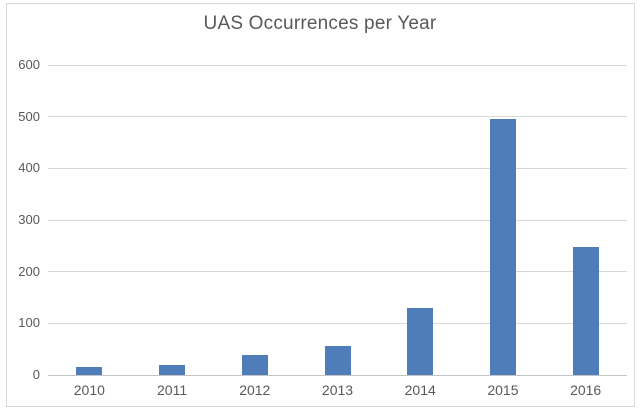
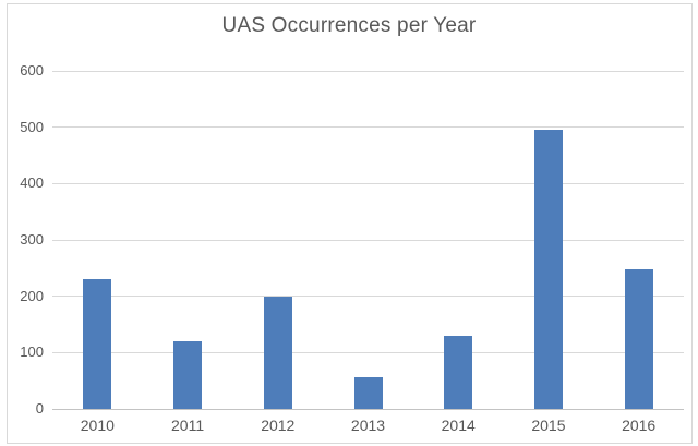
2010: 20 -> 230
2011: 20 -> 120
2012: 40 -> 200
